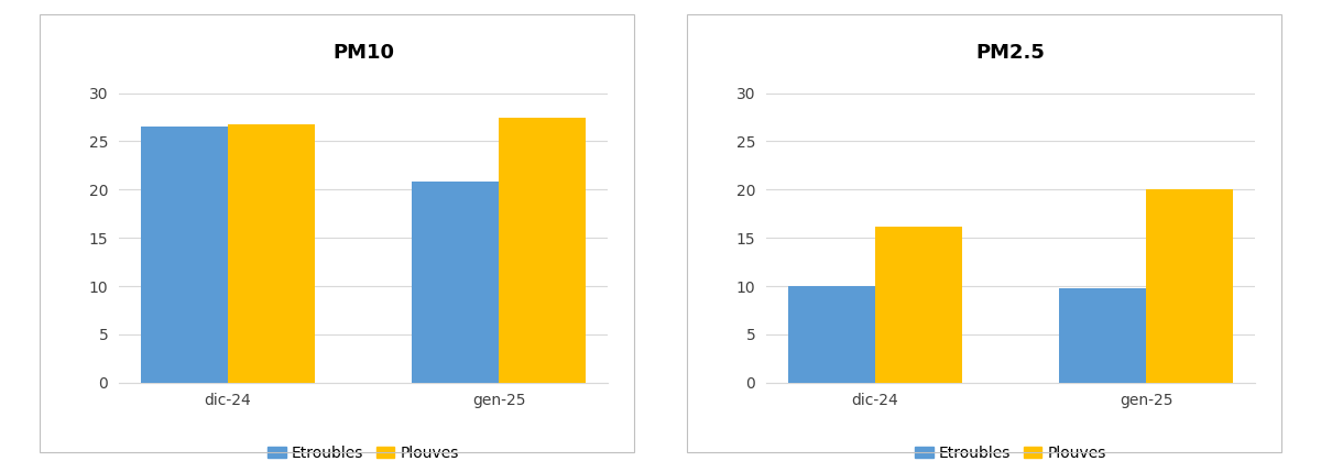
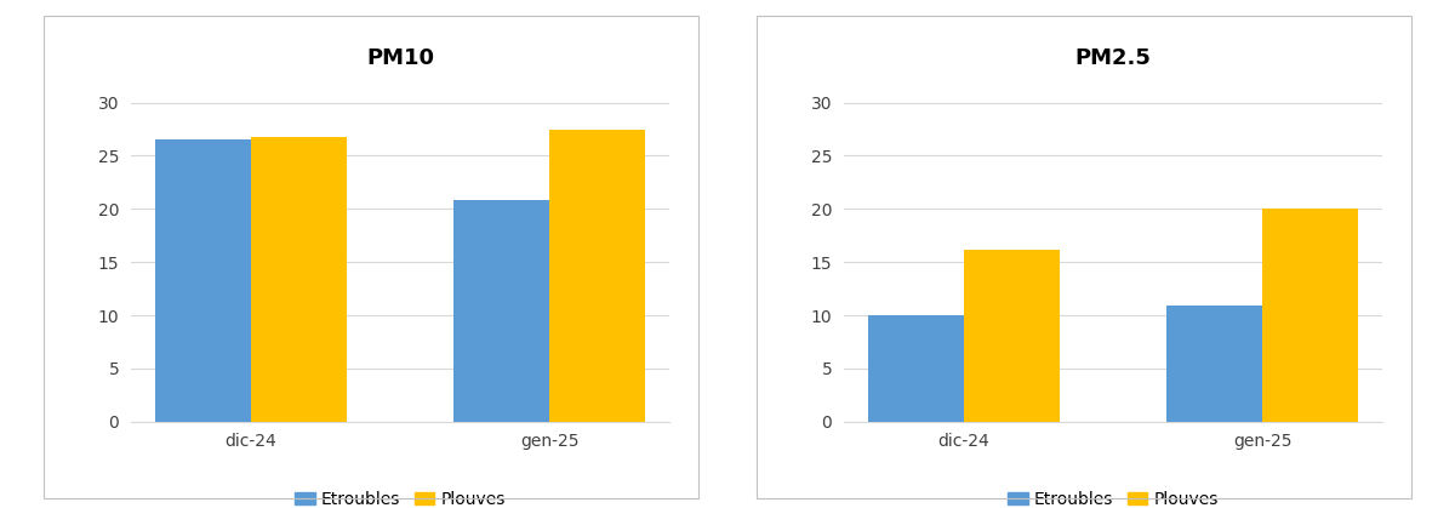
PM2.5/Etroubles/gen-25: 9.8 -> 10.9
